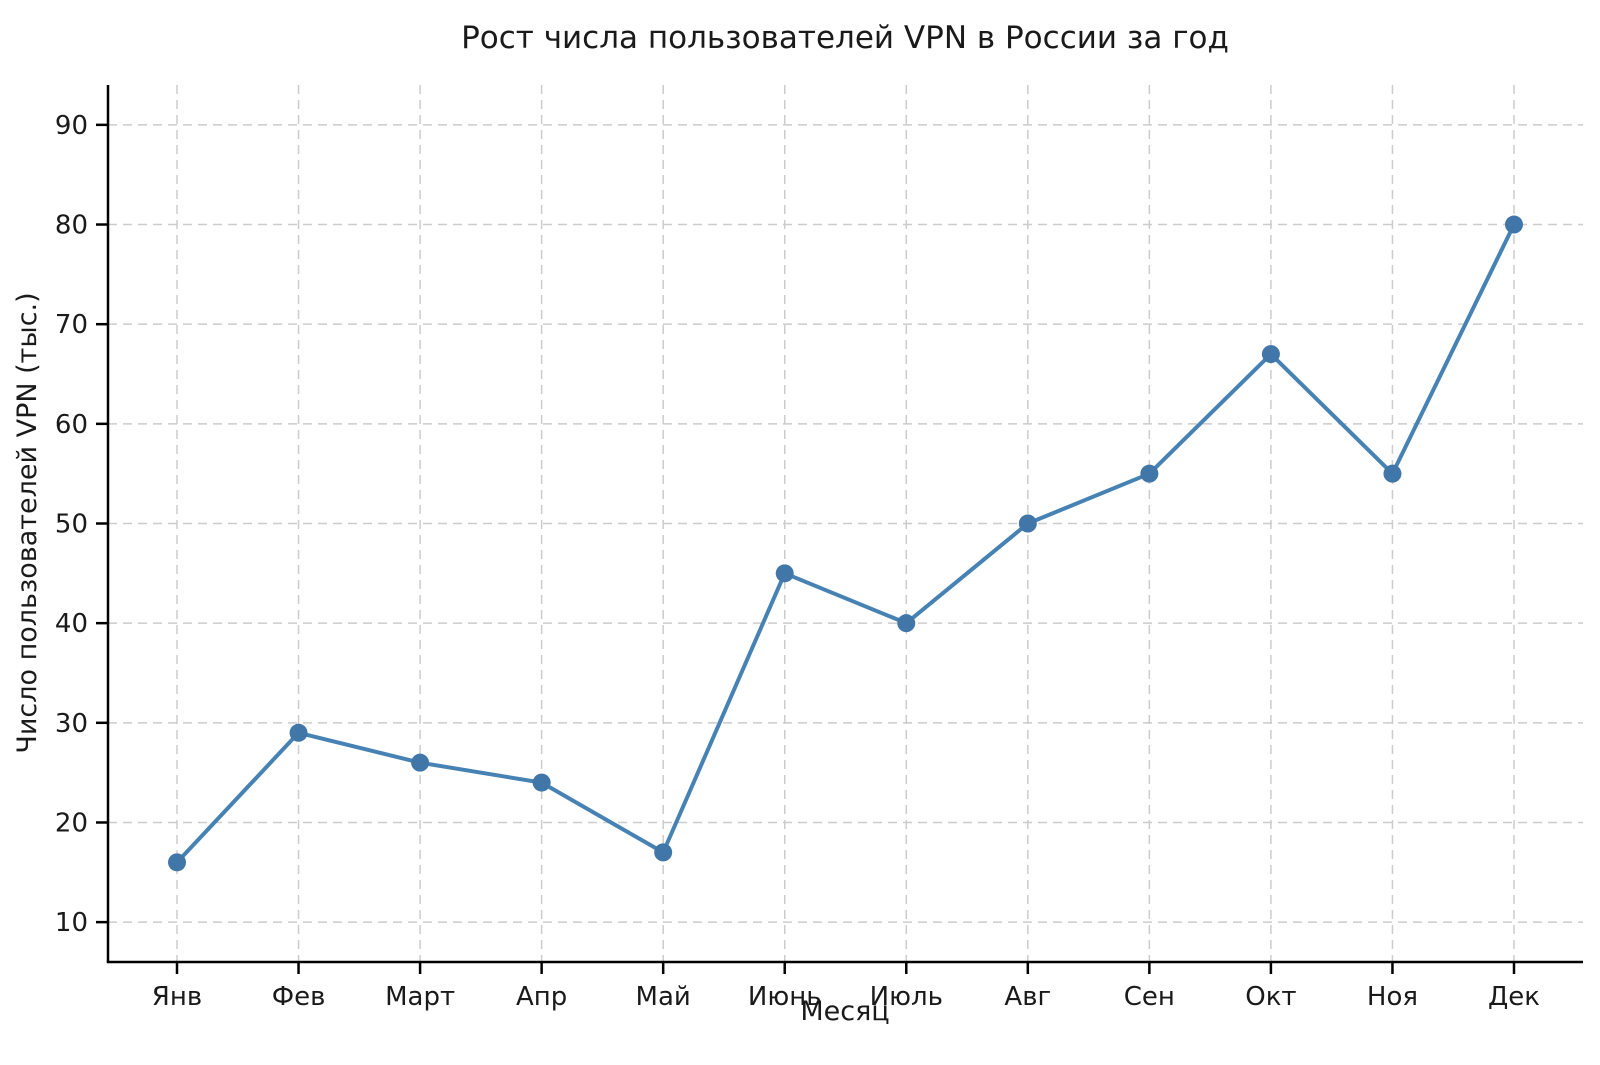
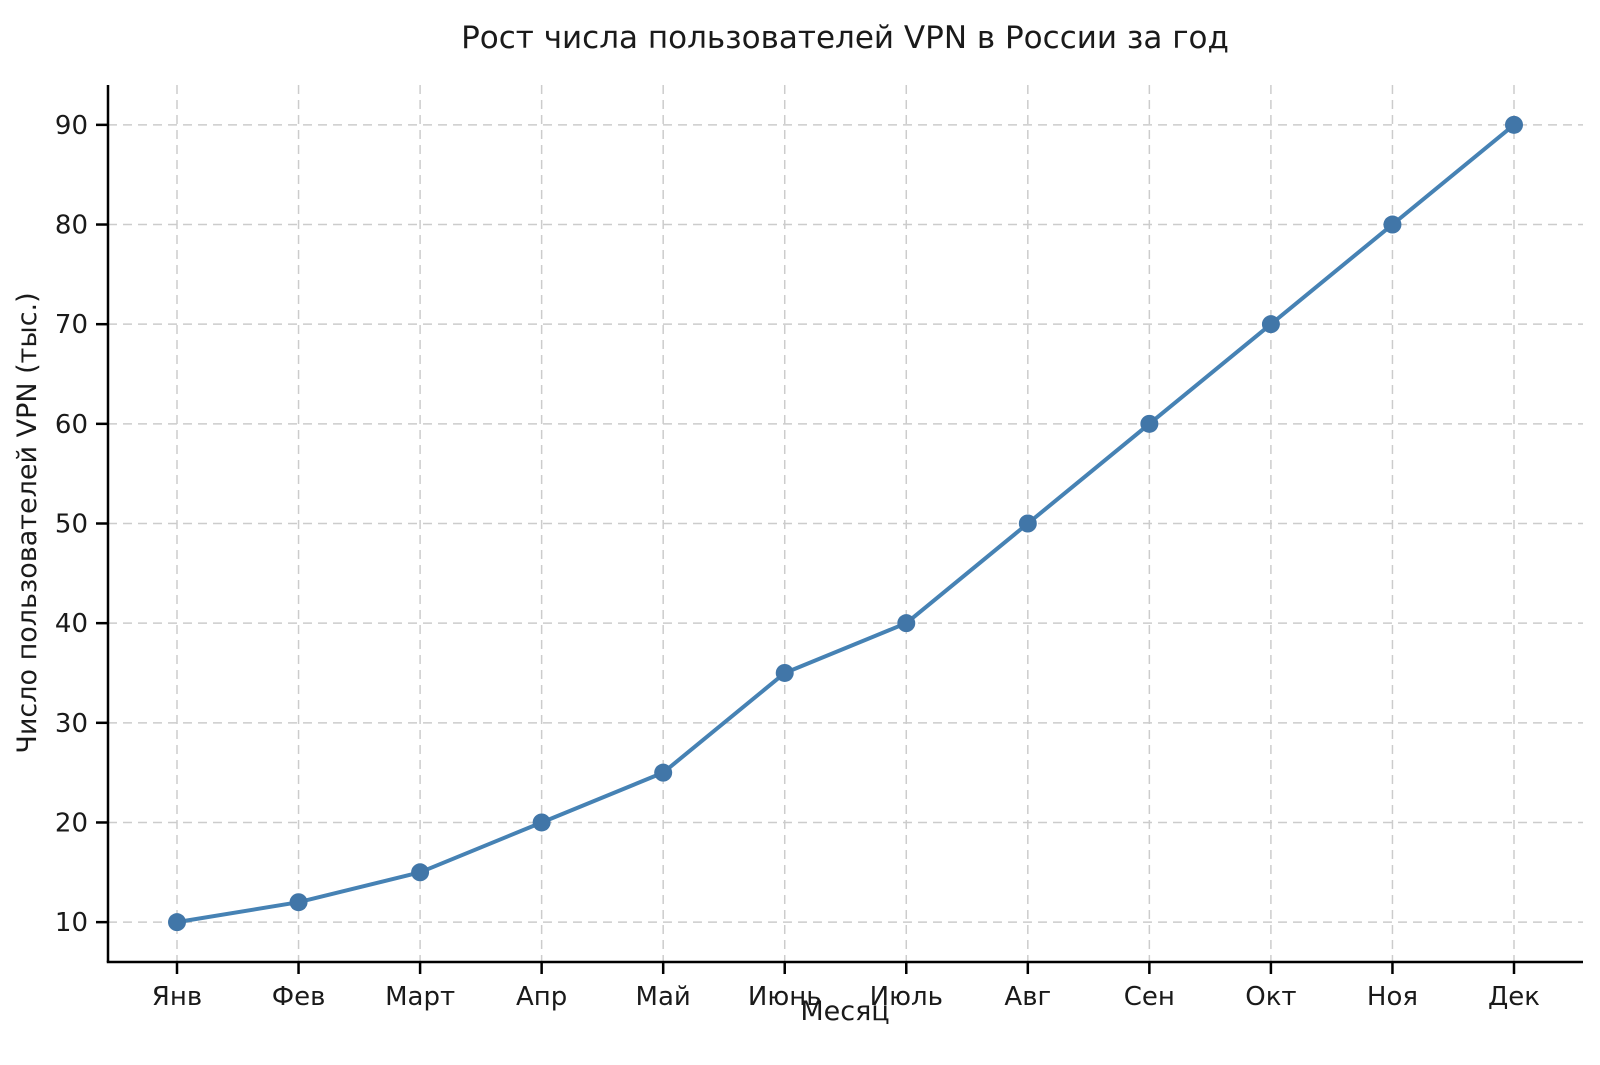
Янв: 16 -> 10
Фев: 29 -> 12
Март: 26 -> 15
Апр: 24 -> 20
Май: 17 -> 25
Июнь: 45 -> 35
Сен: 55 -> 60
Окт: 67 -> 70
Ноя: 55 -> 80
Дек: 80 -> 90
